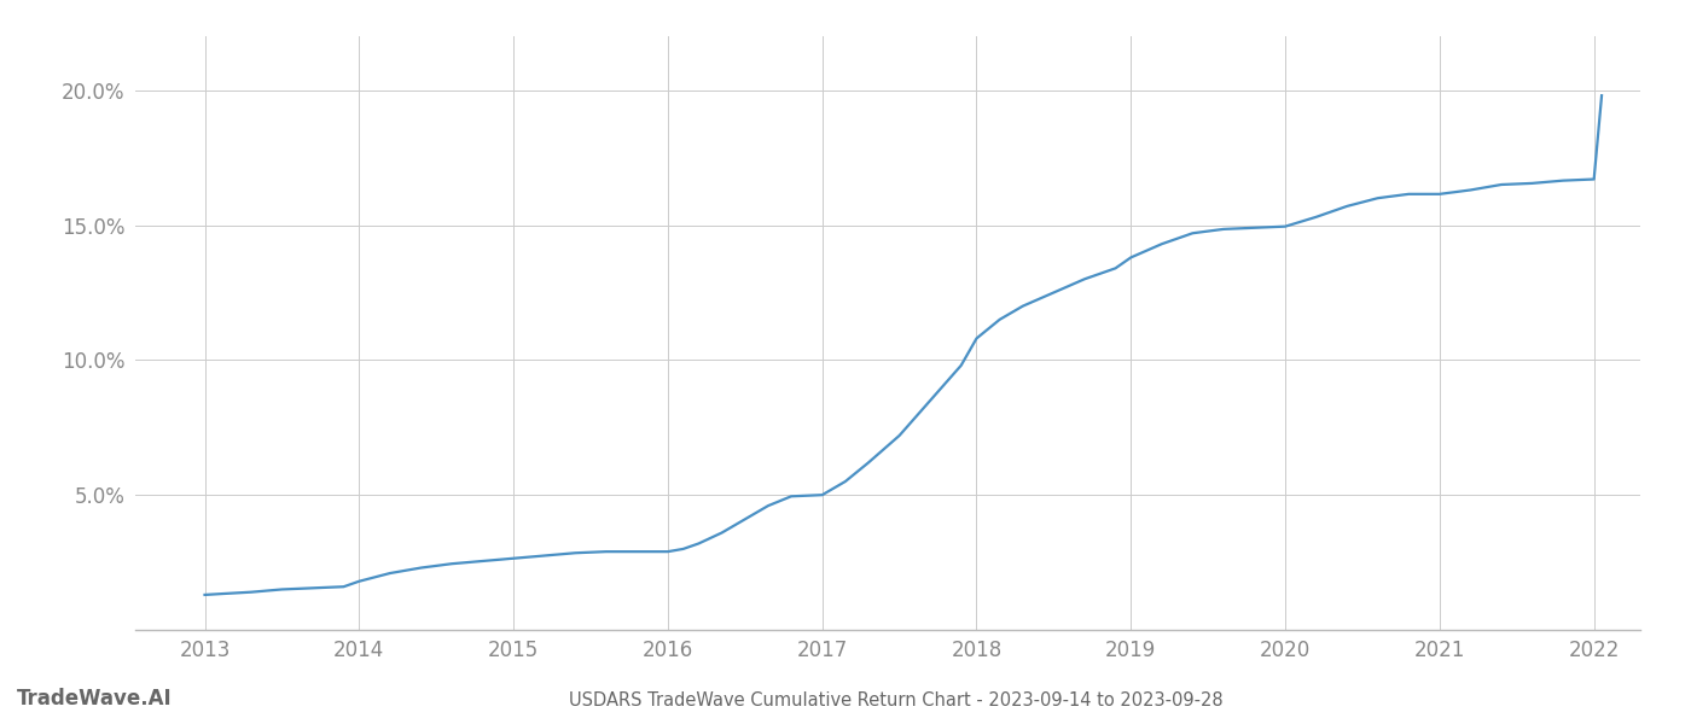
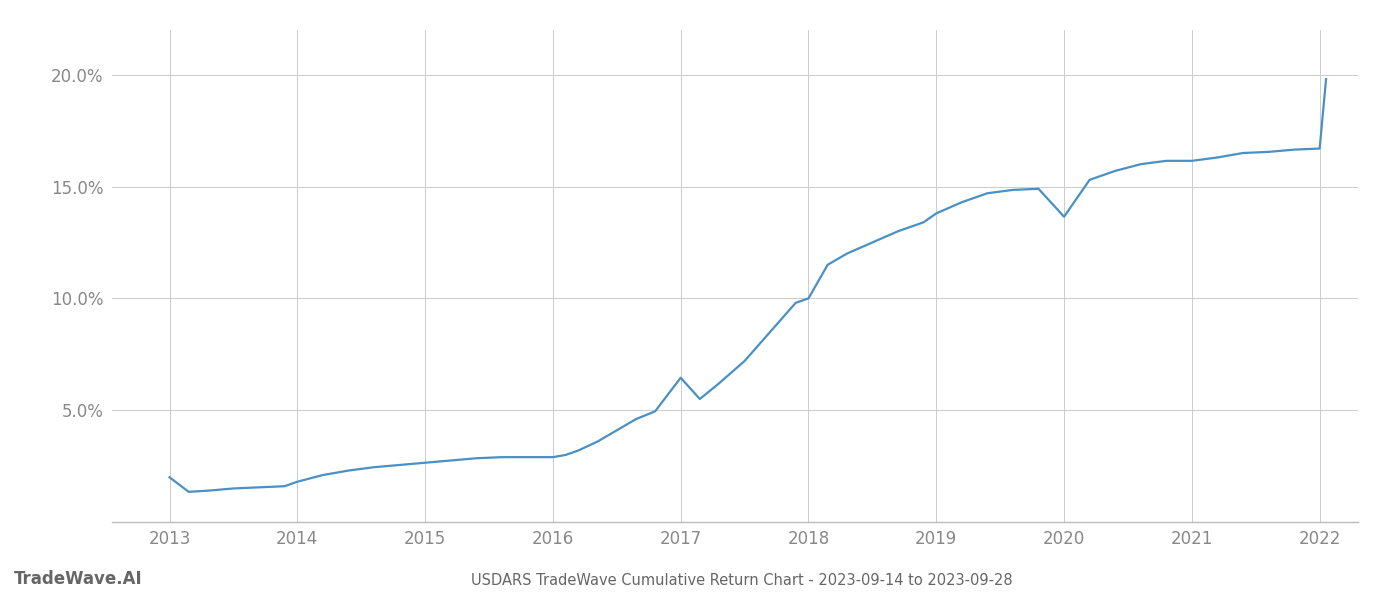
2013: 1.30% -> 2.00%
2017: 5.00% -> 6.45%
2018: 10.80% -> 10.00%
2020: 14.95% -> 13.65%
